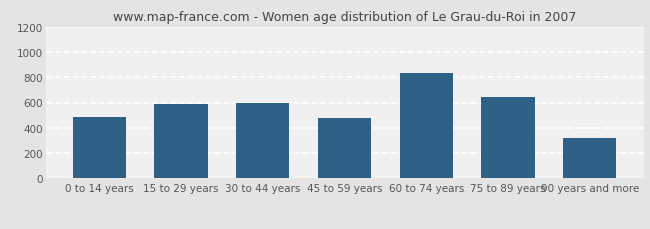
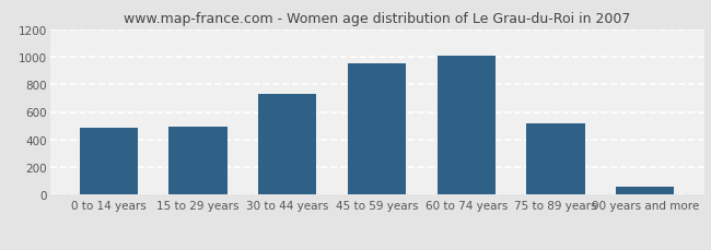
15 to 29 years: 590 -> 490
30 to 44 years: 600 -> 730
45 to 59 years: 480 -> 950
60 to 74 years: 830 -> 1010
75 to 89 years: 640 -> 520
90 years and more: 320 -> 60
